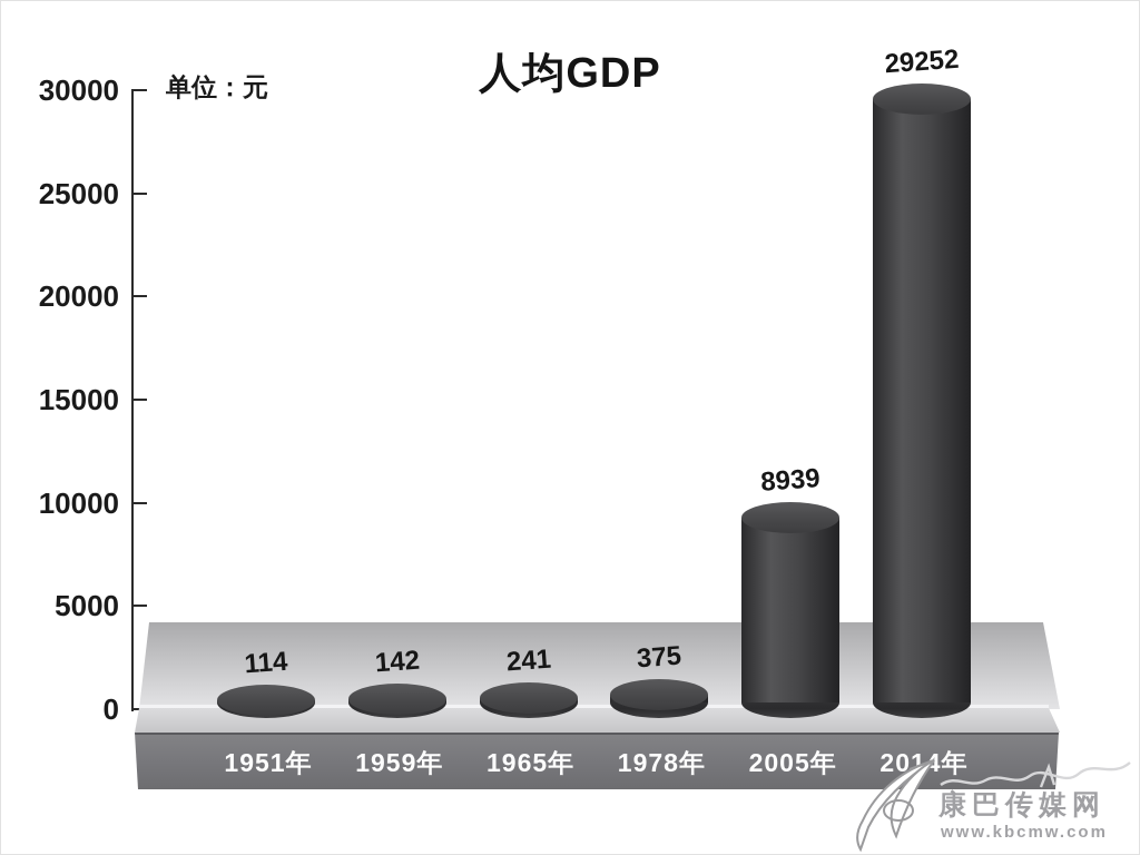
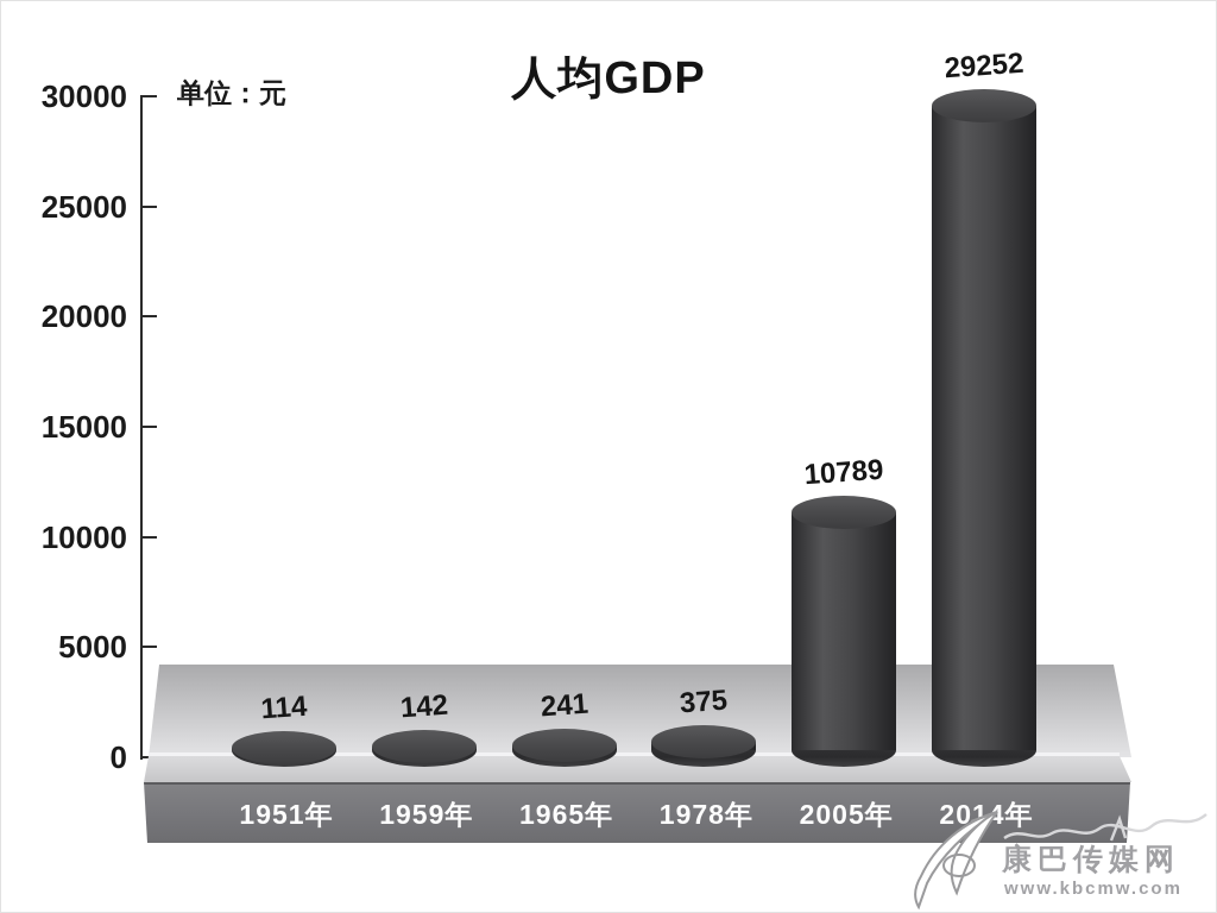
2005年: 8939 -> 10789
